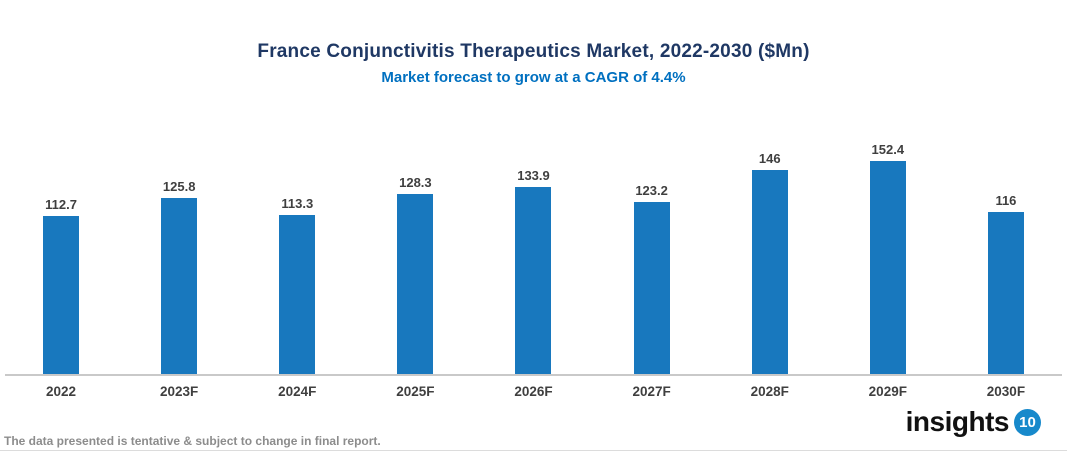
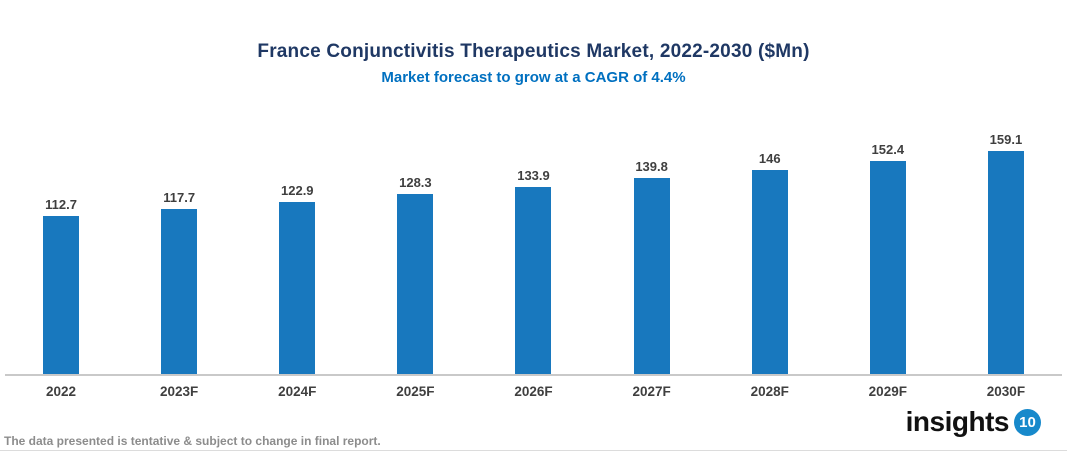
2023F: 125.8 -> 117.7
2024F: 113.3 -> 122.9
2027F: 123.2 -> 139.8
2030F: 116 -> 159.1
